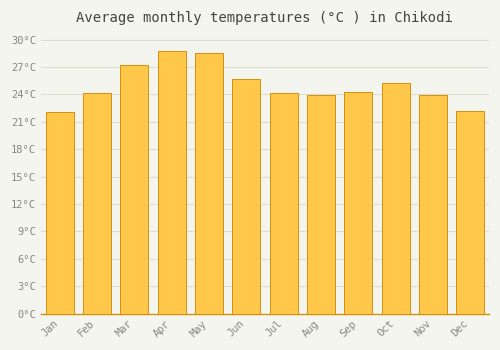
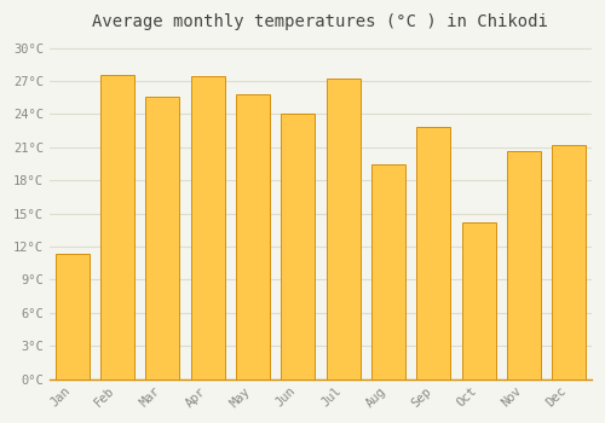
Jan: 22.1°C -> 11.4°C
Feb: 24.2°C -> 27.6°C
Mar: 27.2°C -> 25.6°C
Apr: 28.8°C -> 27.4°C
May: 28.5°C -> 25.8°C
Jun: 25.7°C -> 24.0°C
Jul: 24.2°C -> 27.2°C
Aug: 23.9°C -> 19.4°C
Sep: 24.3°C -> 22.8°C
Oct: 25.3°C -> 14.2°C
Nov: 23.9°C -> 20.6°C
Dec: 22.2°C -> 21.2°C
